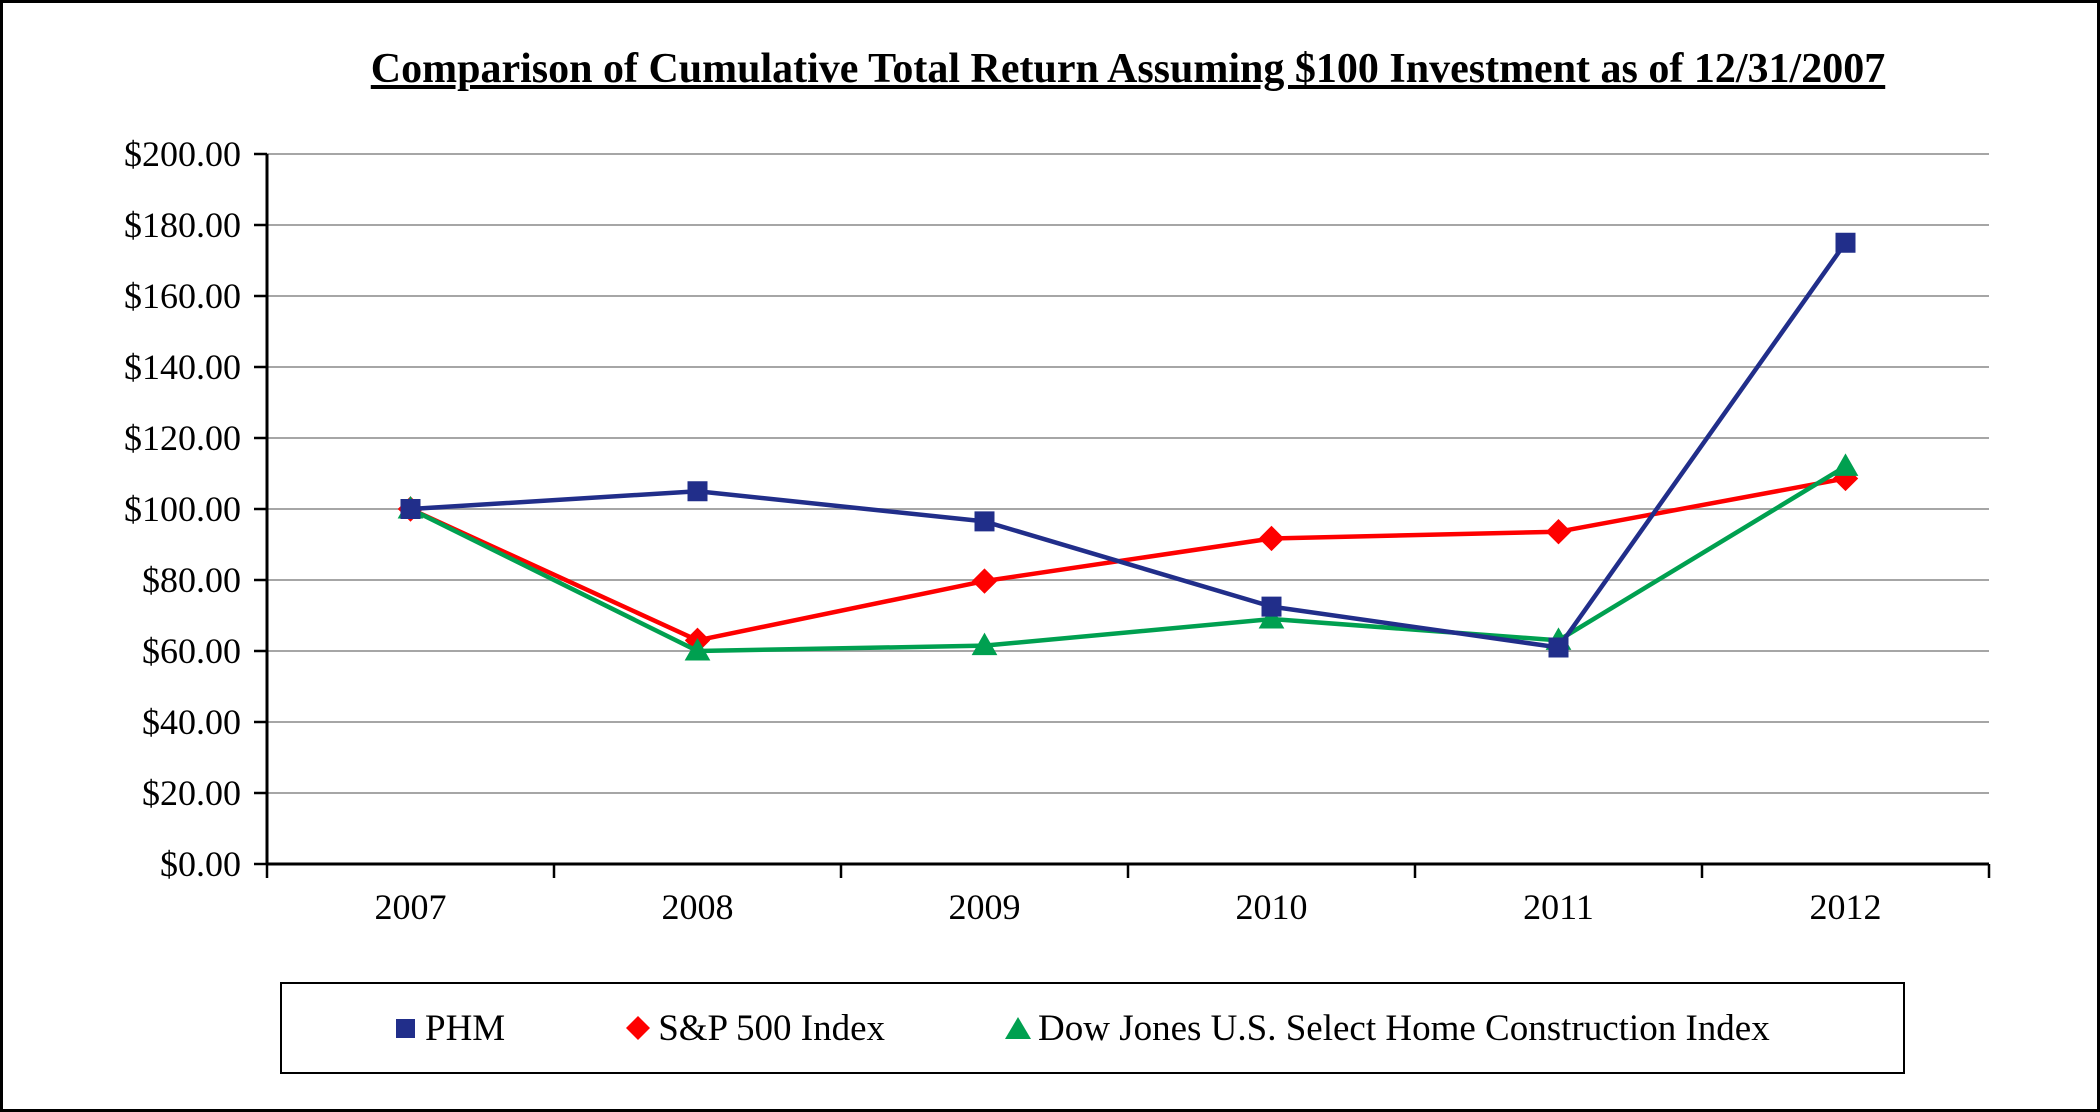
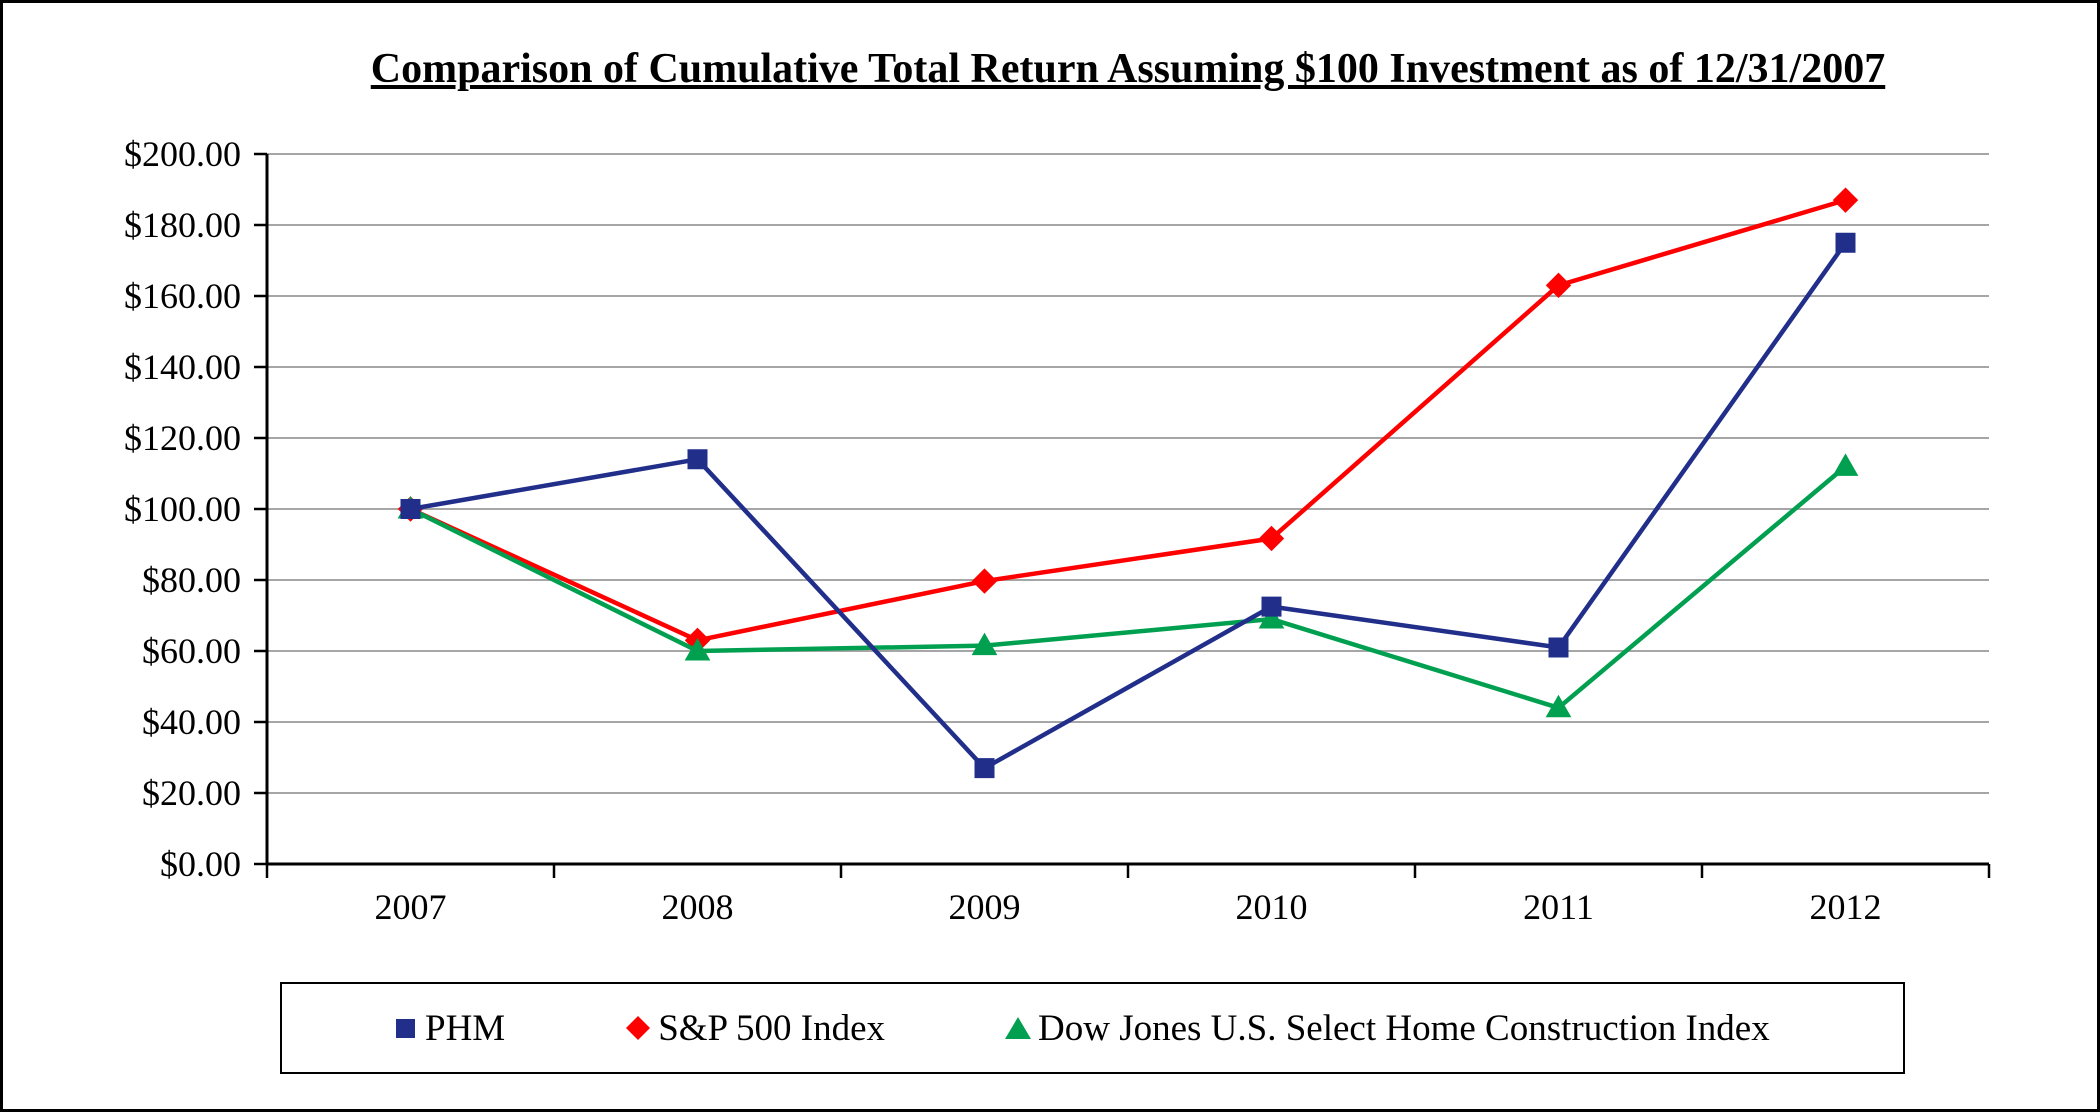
PHM/2008: $105 -> $114
PHM/2009: $96 -> $27
S&P 500 Index/2011: $94 -> $163
Dow Jones U.S. Select Home Construction Index/2011: $63 -> $44
S&P 500 Index/2012: $109 -> $187
